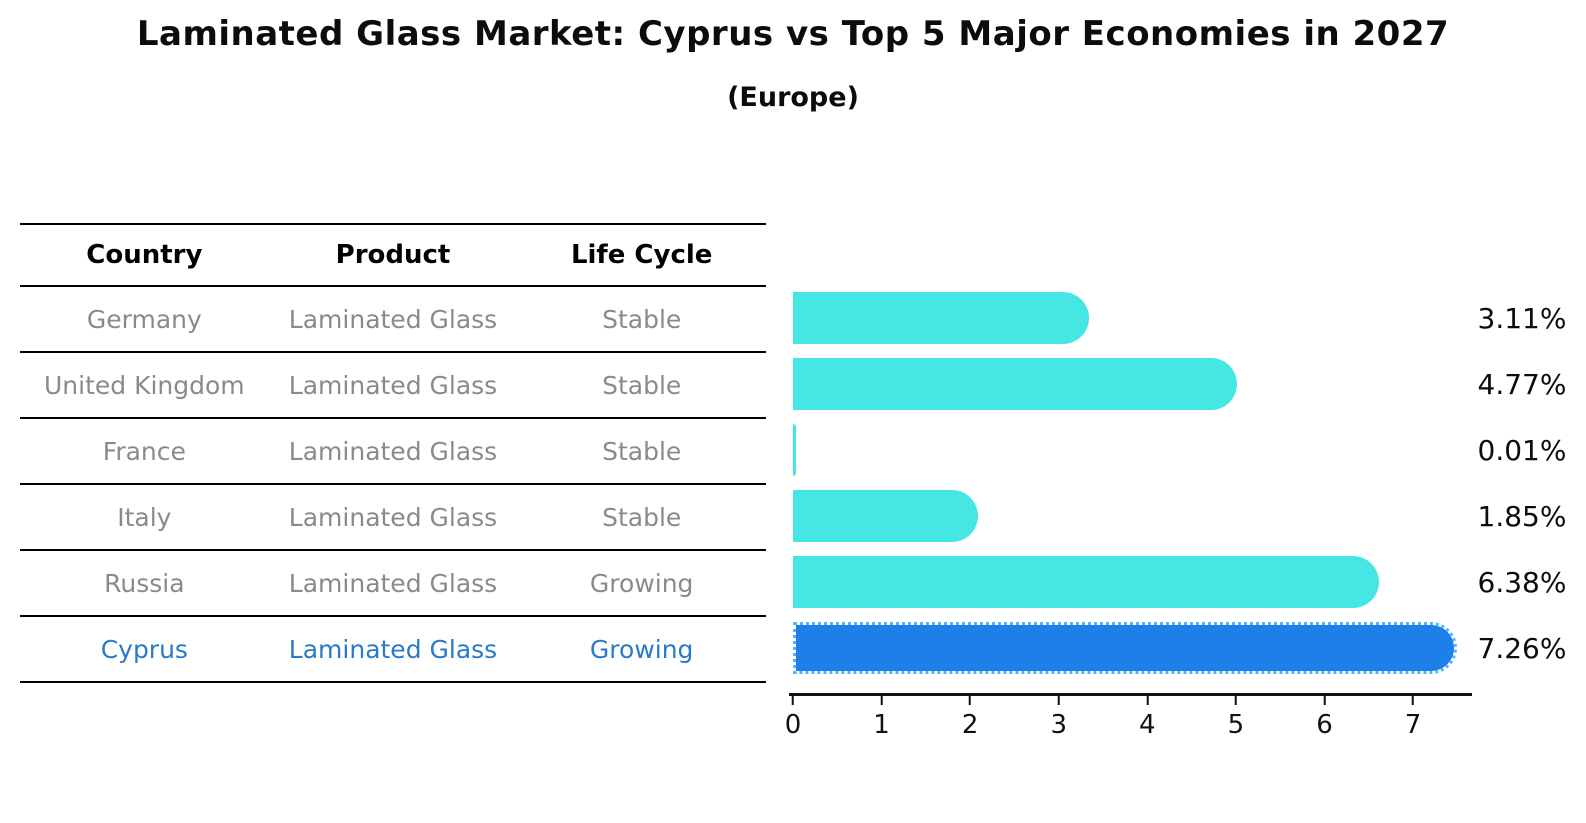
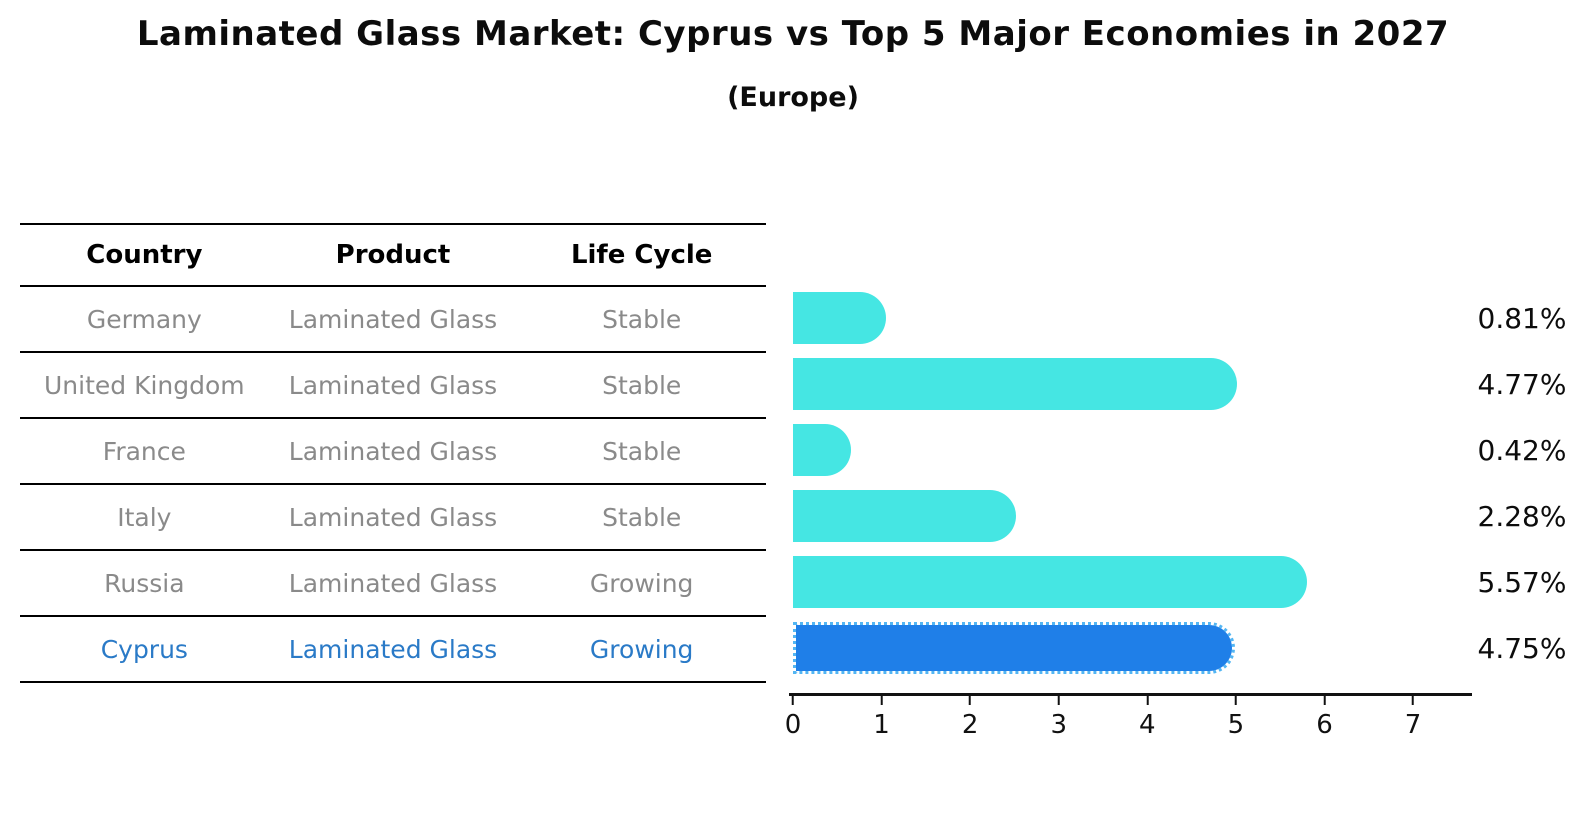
Germany: 3.11% -> 0.81%
France: 0.01% -> 0.42%
Italy: 1.85% -> 2.28%
Russia: 6.38% -> 5.57%
Cyprus: 7.26% -> 4.75%
